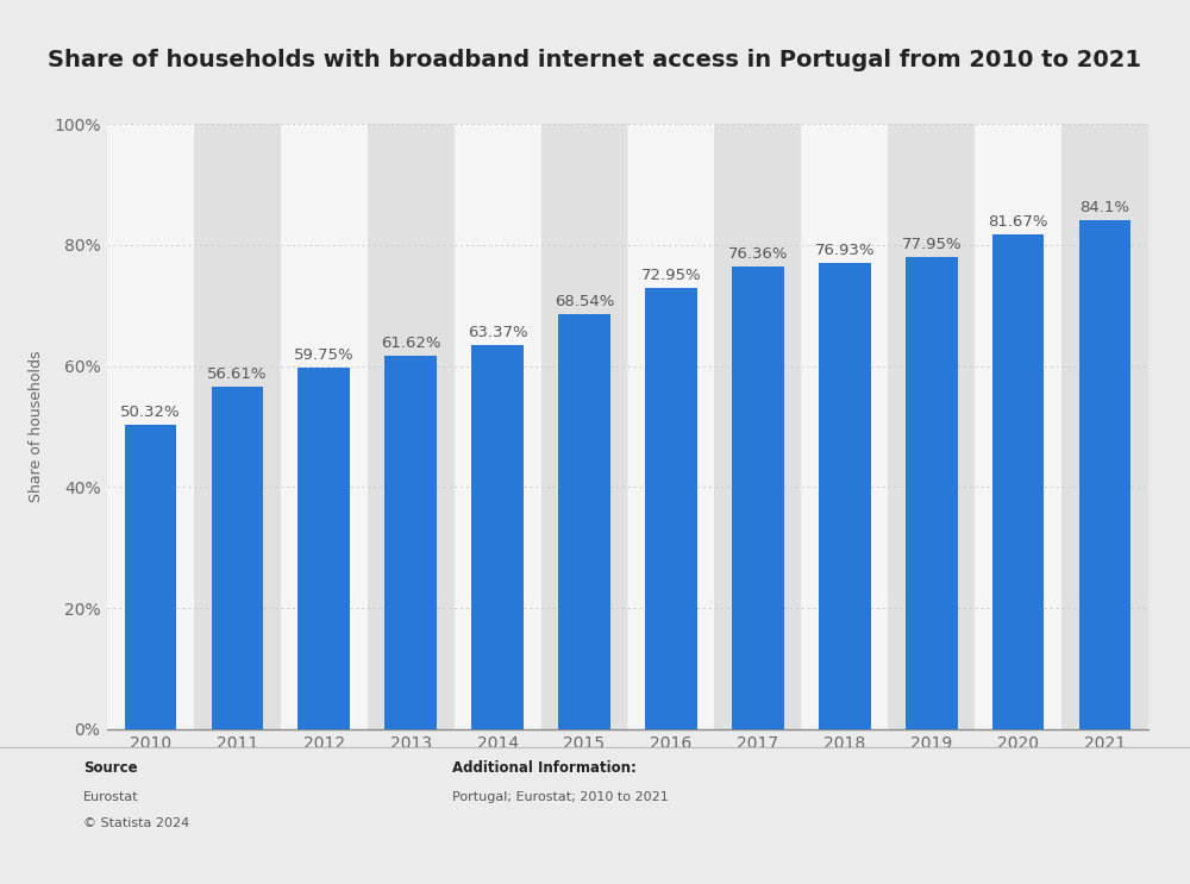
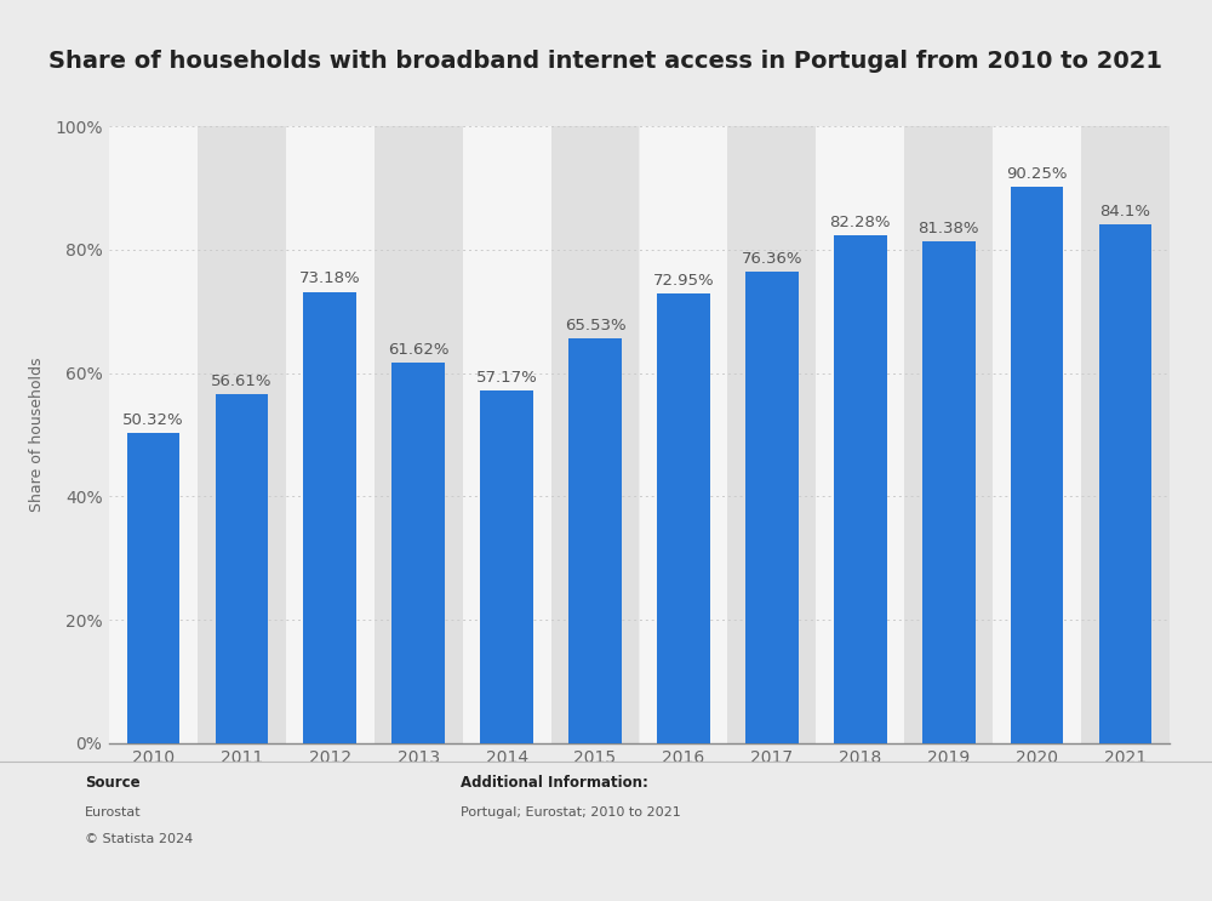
2012: 59.75% -> 73.18%
2014: 63.37% -> 57.17%
2015: 68.54% -> 65.53%
2018: 76.93% -> 82.28%
2019: 77.95% -> 81.38%
2020: 81.67% -> 90.25%
